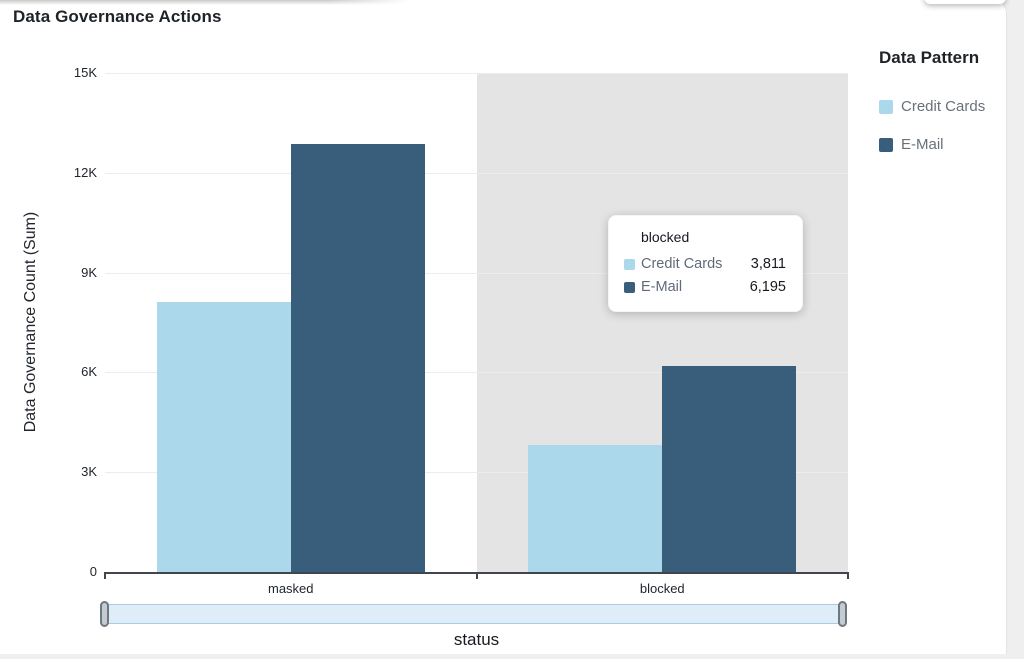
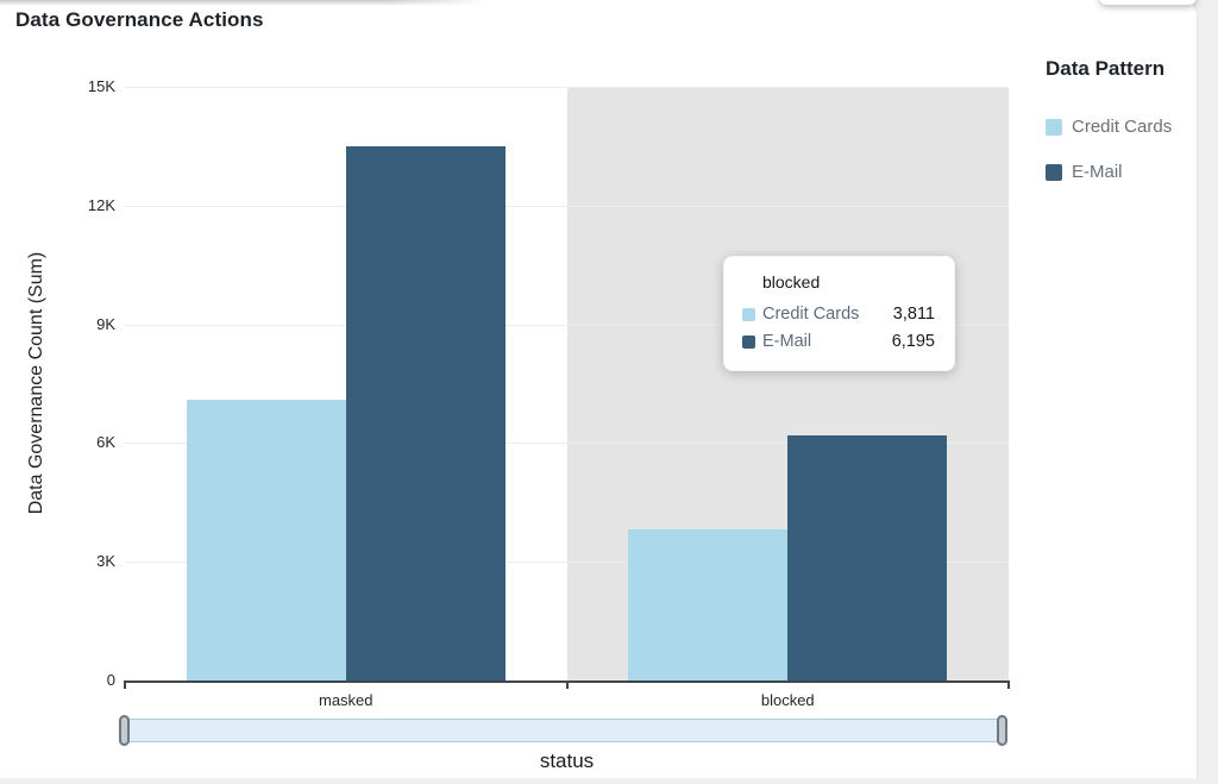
Credit Cards/masked: 8.1K -> 7.1K
E-Mail/masked: 12.9K -> 13.5K
